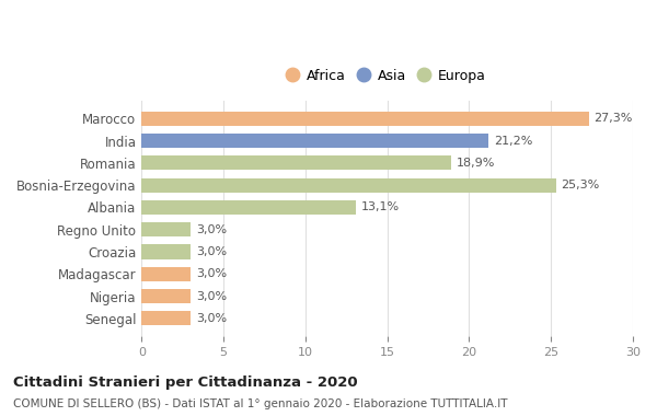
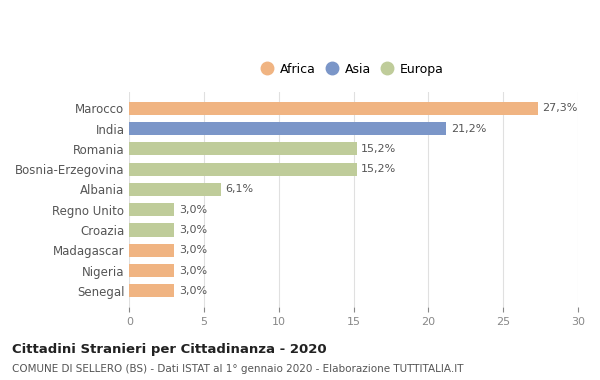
Romania: 18,9% -> 15,2%
Bosnia-Erzegovina: 25,3% -> 15,2%
Albania: 13,1% -> 6,1%
